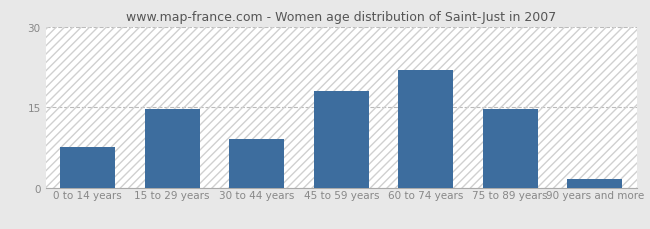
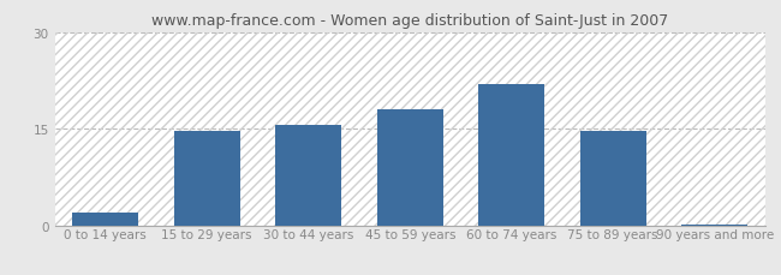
0 to 14 years: 7.6 -> 2.0
30 to 44 years: 9.0 -> 15.5
90 years and more: 1.6 -> 0.2
